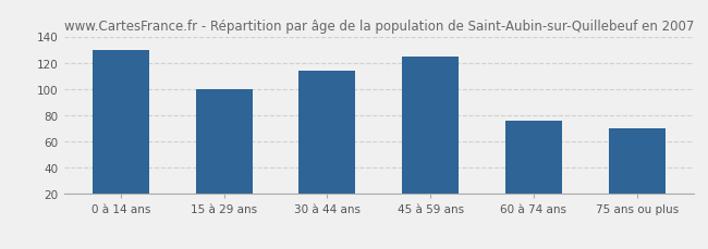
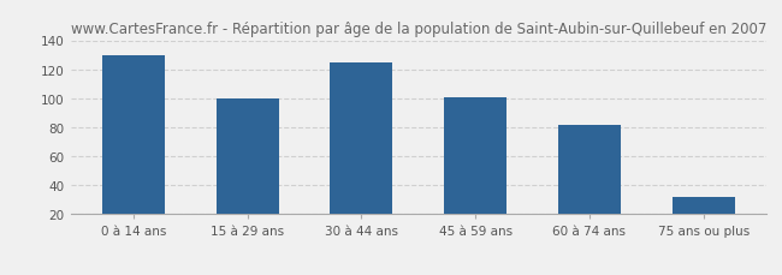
30 à 44 ans: 114 -> 125
45 à 59 ans: 125 -> 101
60 à 74 ans: 76 -> 82
75 ans ou plus: 70 -> 32
